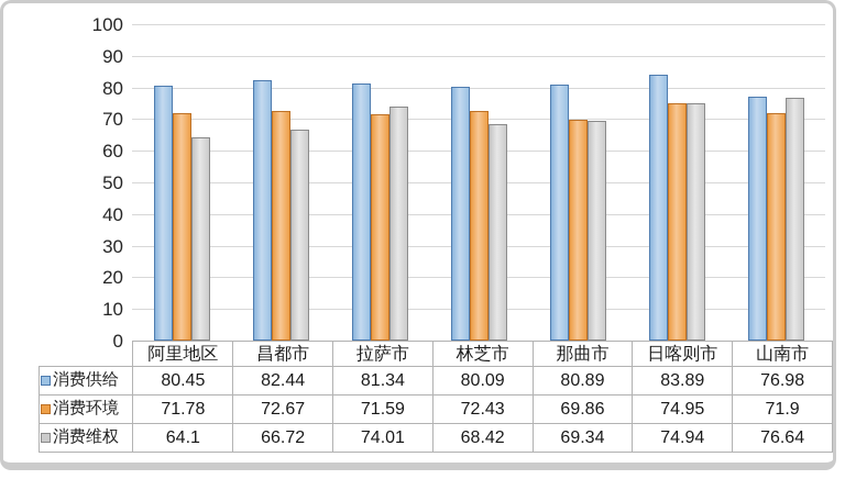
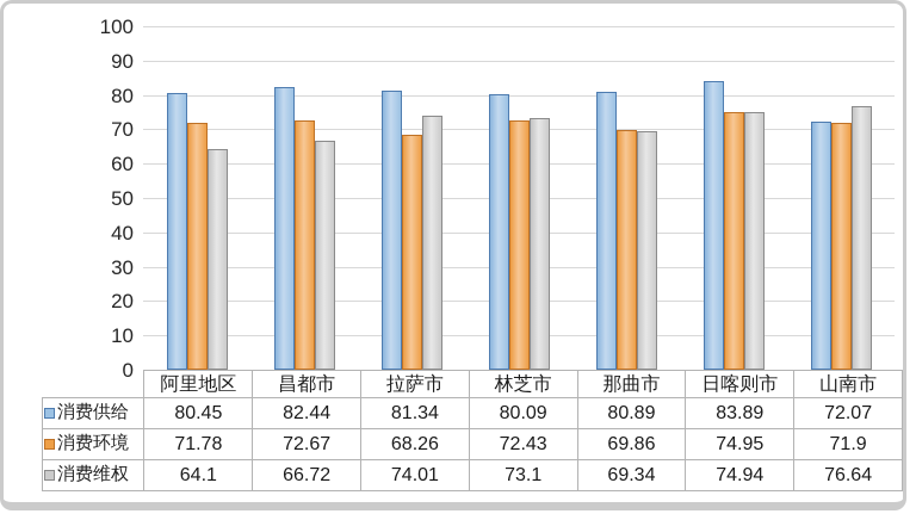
消费环境/拉萨市: 71.59 -> 68.26
消费维权/林芝市: 68.42 -> 73.1
消费供给/山南市: 76.98 -> 72.07
